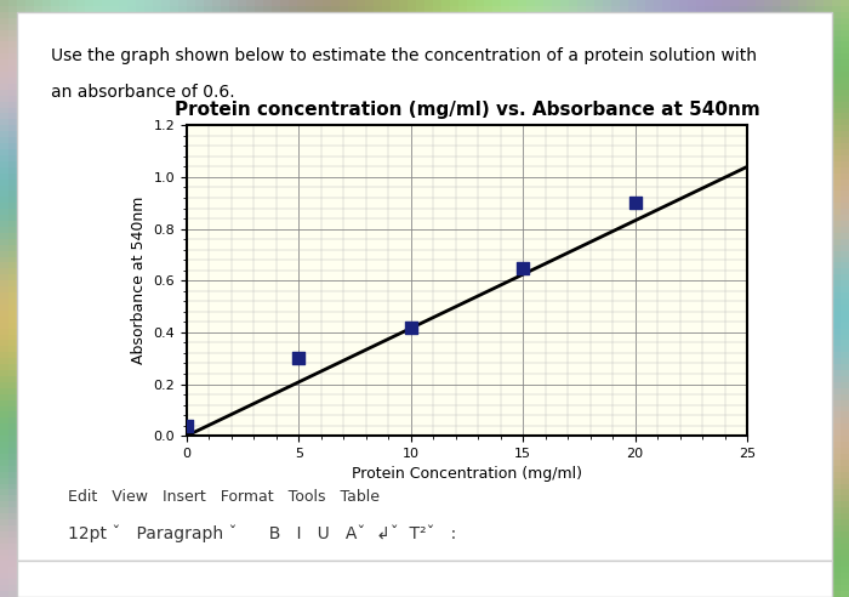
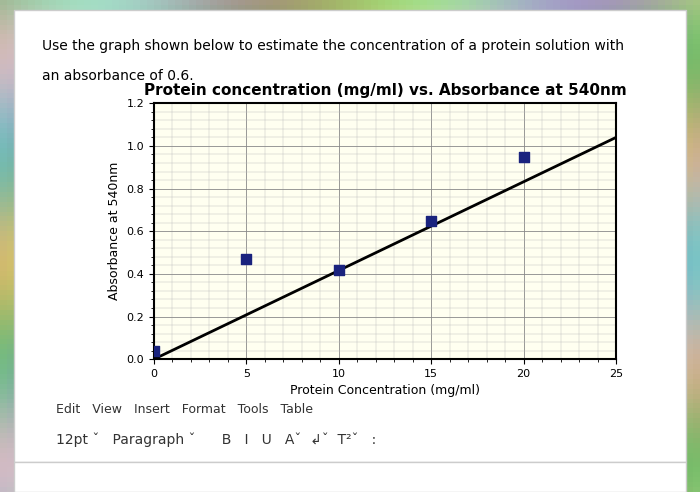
5: 0.30 -> 0.47
20: 0.90 -> 0.95
